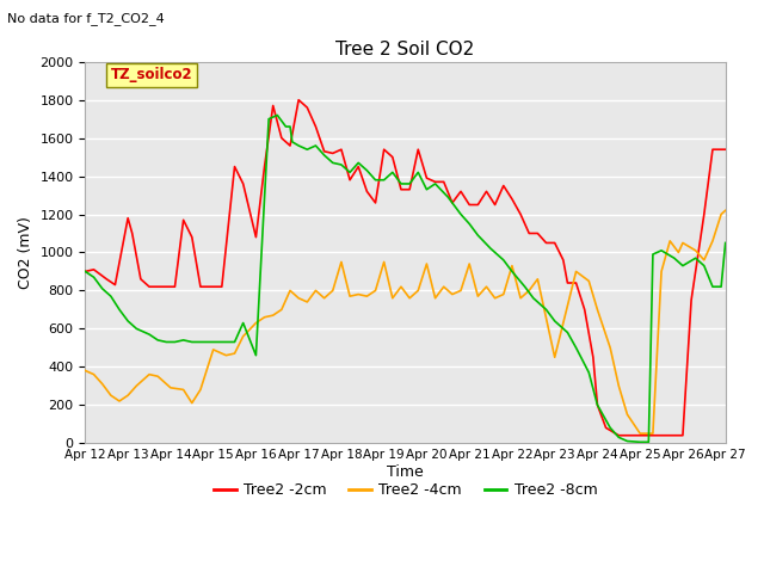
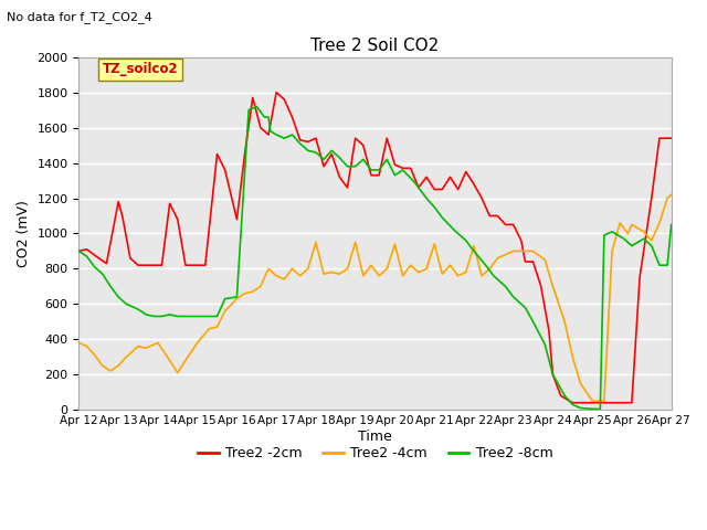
Tree2 -4cm/Apr 14: 290 -> 380
Tree2 -4cm/Apr 15: 490 -> 380
Tree2 -8cm/Apr 16: 460 -> 640
Tree2 -4cm/Apr 23: 450 -> 900
